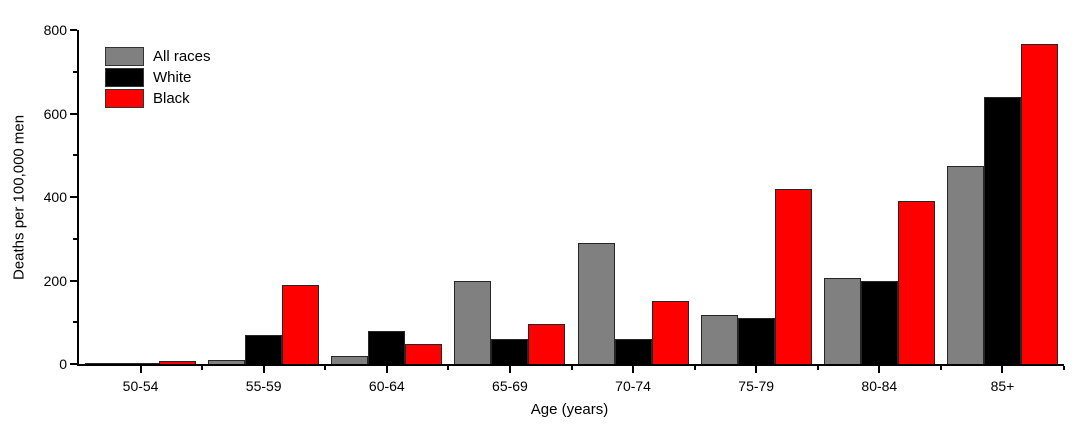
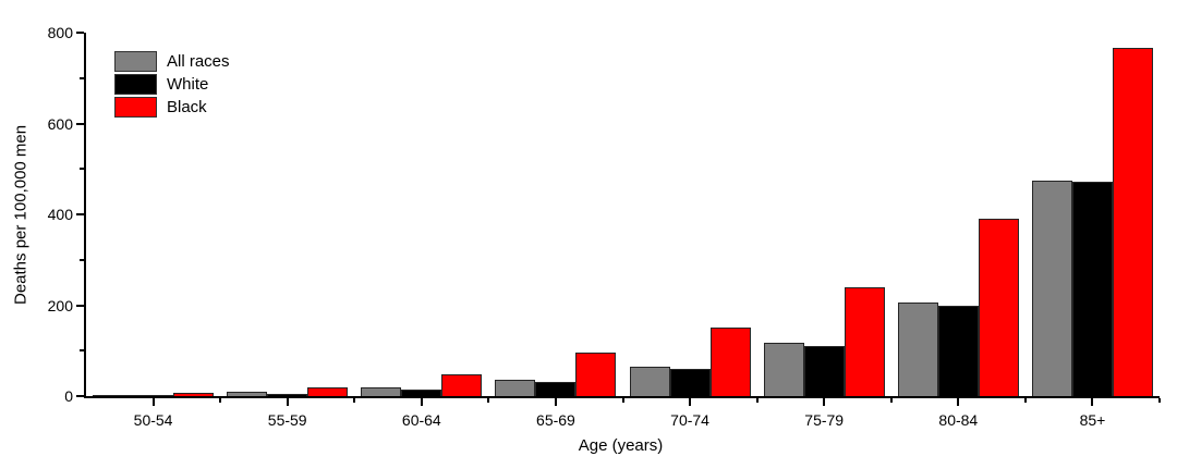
White/55-59: 70 -> 10
Black/55-59: 190 -> 20
White/60-64: 80 -> 10
All races/65-69: 200 -> 40
White/65-69: 60 -> 30
All races/70-74: 290 -> 60
Black/75-79: 420 -> 240
White/85+: 640 -> 470
